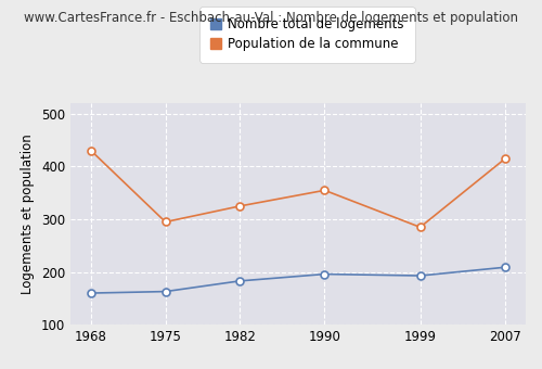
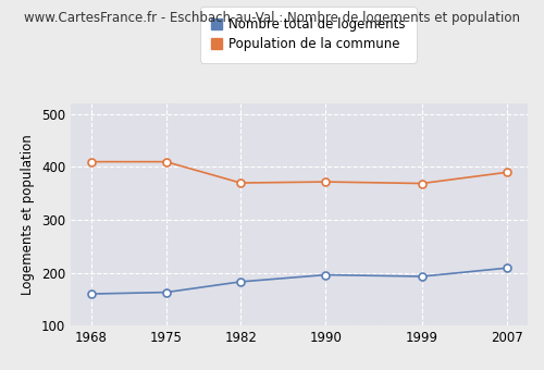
Population de la commune/1968: 430 -> 410
Population de la commune/1975: 295 -> 410
Population de la commune/1982: 325 -> 370
Population de la commune/1990: 355 -> 372
Population de la commune/1999: 285 -> 369
Population de la commune/2007: 415 -> 390
